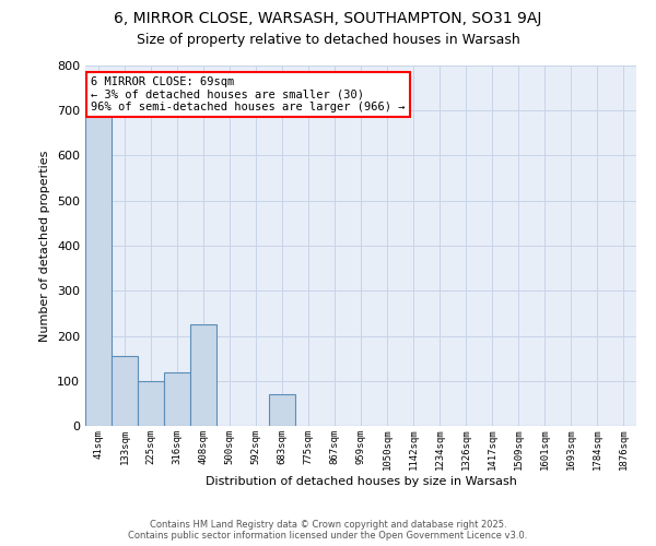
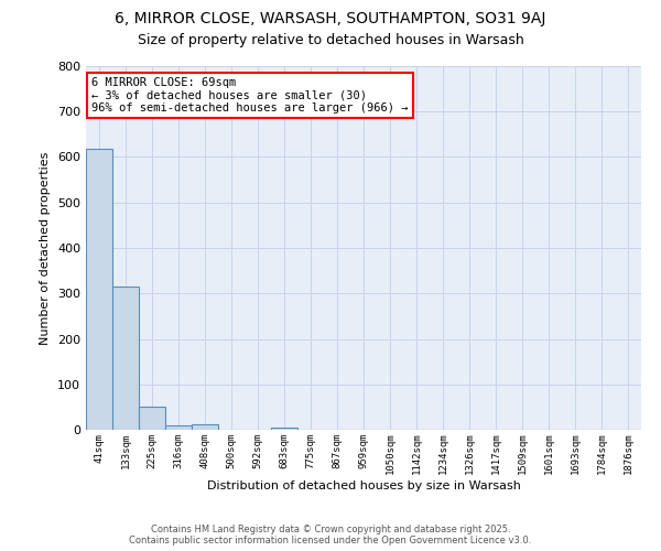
41sqm: 690 -> 617
133sqm: 155 -> 316
225sqm: 100 -> 52
316sqm: 120 -> 10
408sqm: 225 -> 12
683sqm: 70 -> 5
